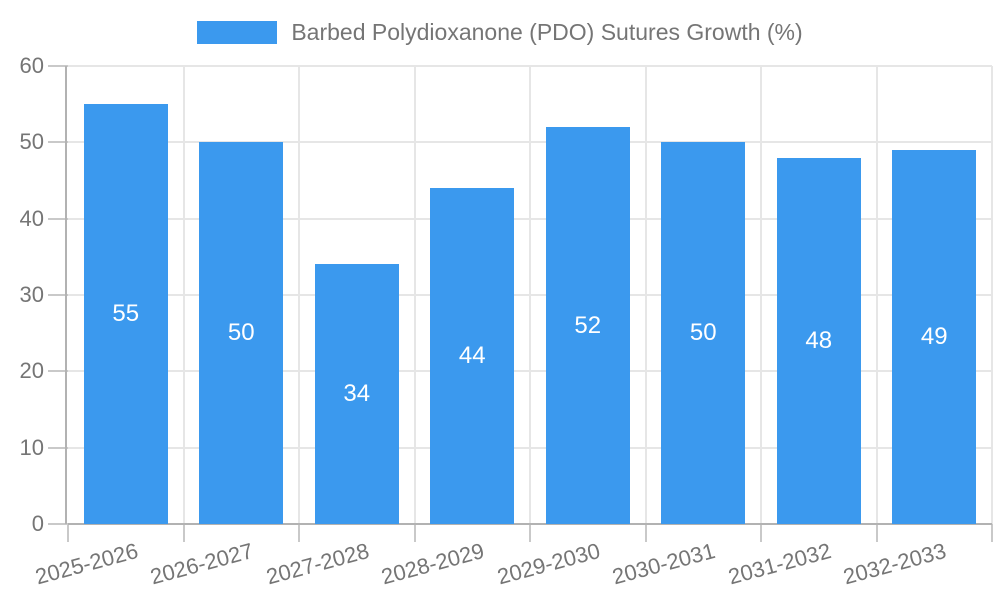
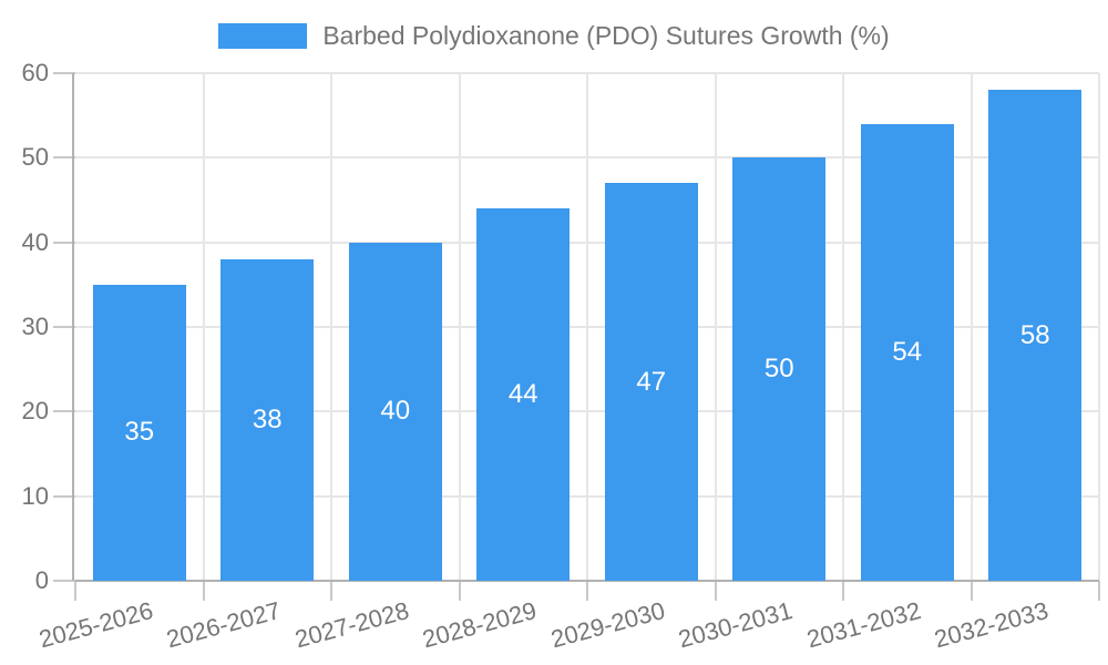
2025-2026: 55 -> 35
2026-2027: 50 -> 38
2027-2028: 34 -> 40
2029-2030: 52 -> 47
2031-2032: 48 -> 54
2032-2033: 49 -> 58
